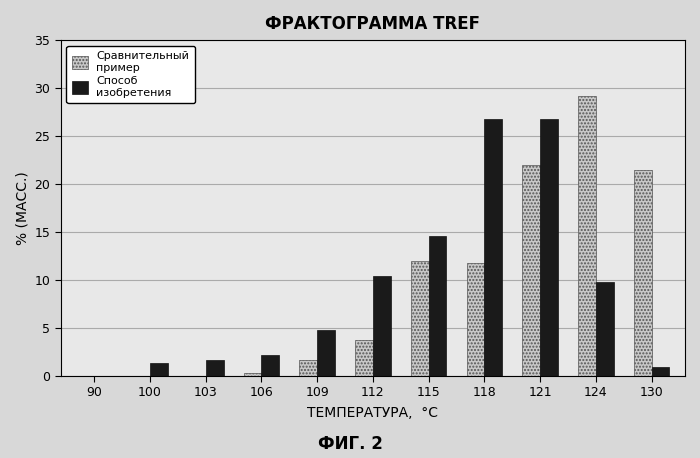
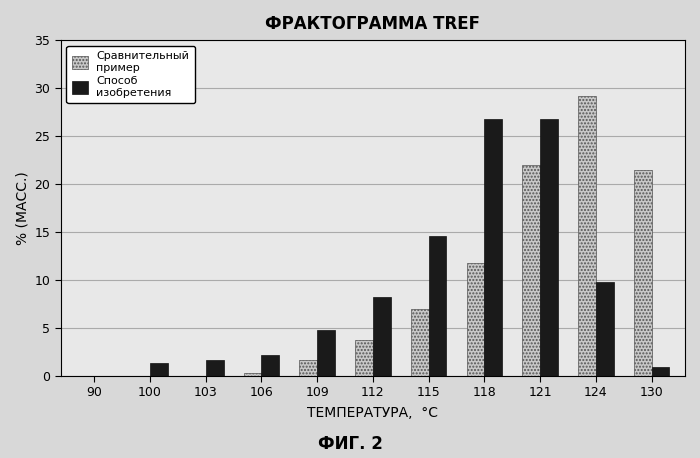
Способ изобретения/112: 10.4 -> 8.2
Сравнительный пример/115: 12.0 -> 7.0
